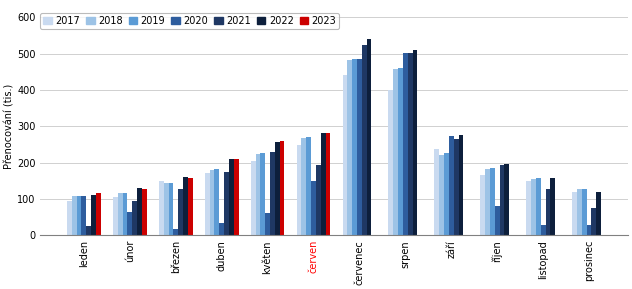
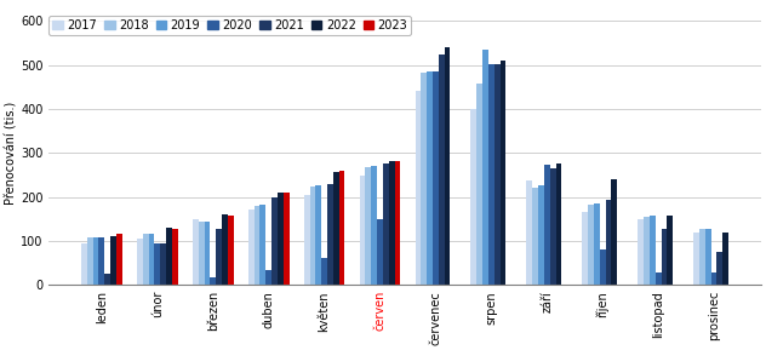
2020/únor: 65 -> 95
2021/duben: 175 -> 200
2021/červen: 193 -> 275
2019/srpen: 460 -> 535
2022/říjen: 195 -> 240
